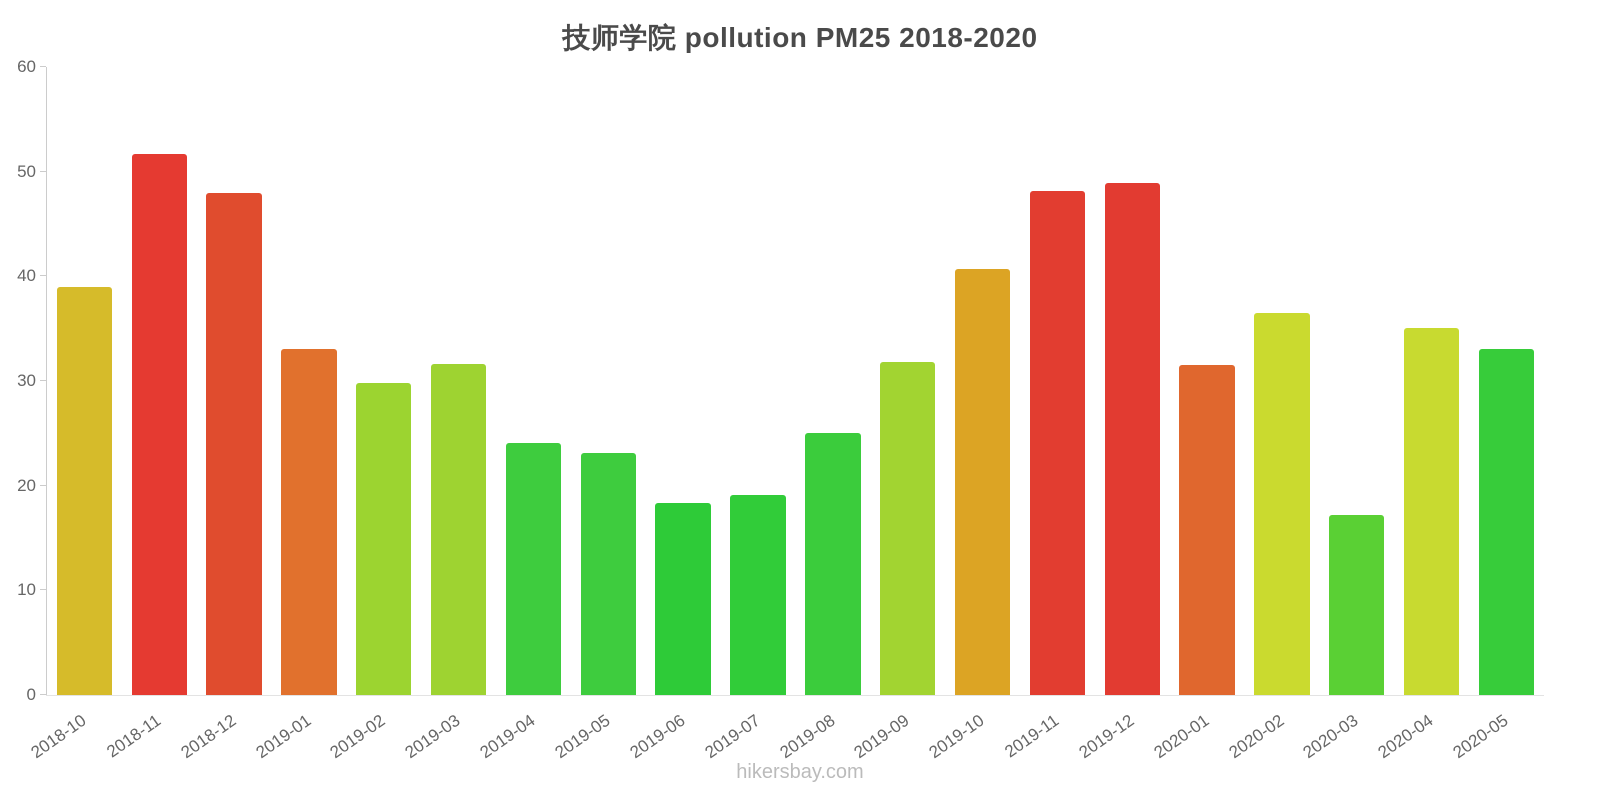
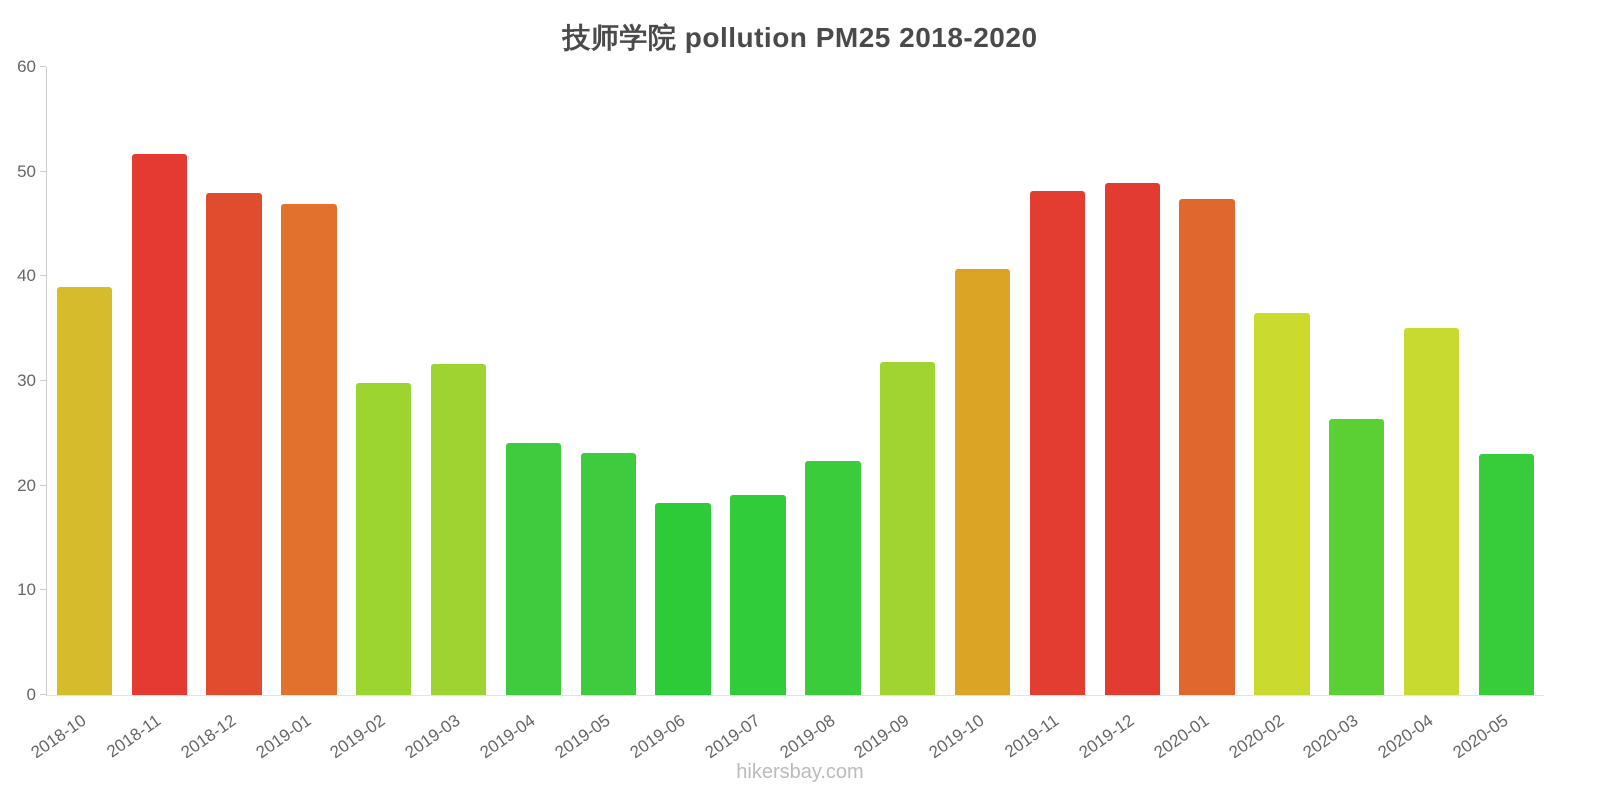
2019-01: 33.1 -> 46.9
2019-08: 25.0 -> 22.4
2020-01: 31.5 -> 47.4
2020-03: 17.2 -> 26.4
2020-05: 33.1 -> 23.0
